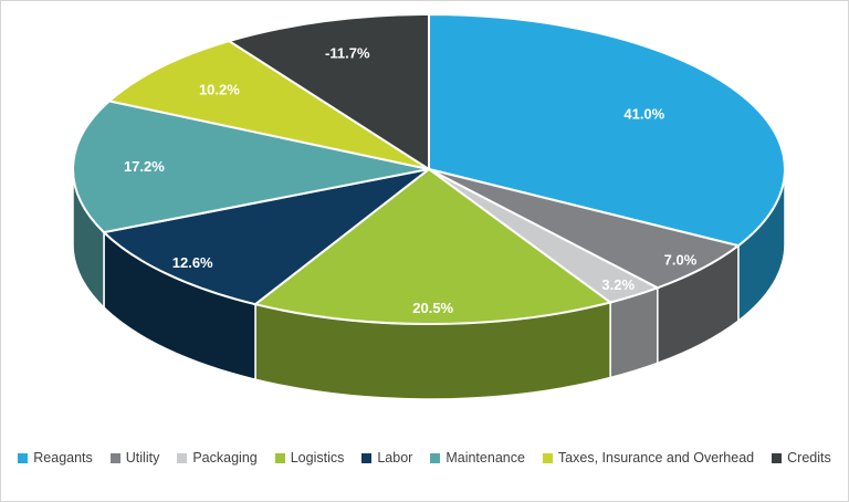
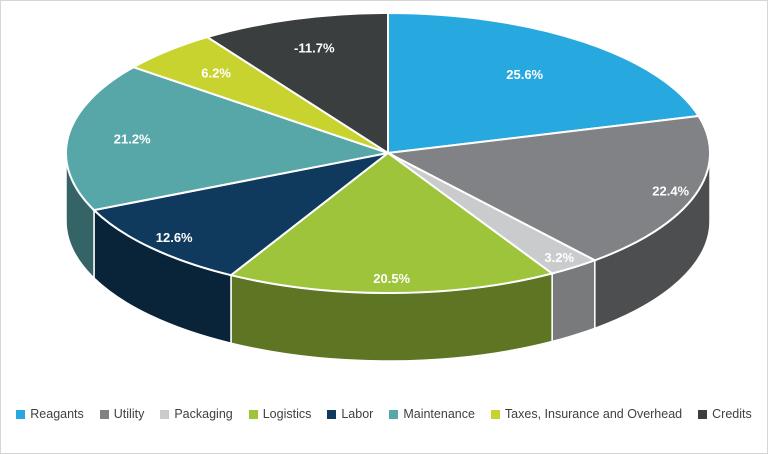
Reagants: 41.0% -> 25.6%
Utility: 7.0% -> 22.4%
Maintenance: 17.2% -> 21.2%
Taxes, Insurance and Overhead: 10.2% -> 6.2%
